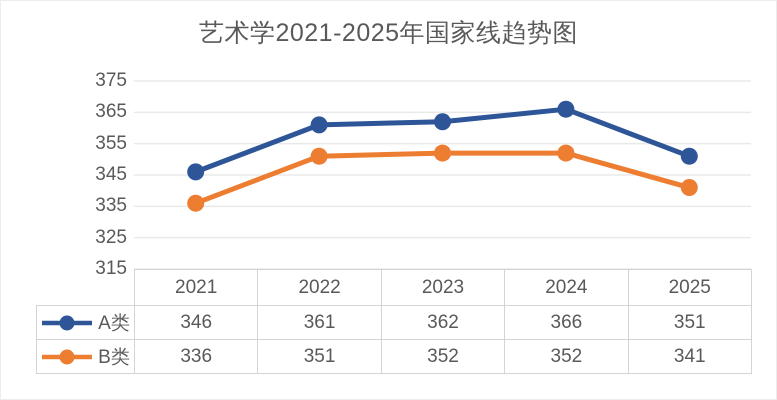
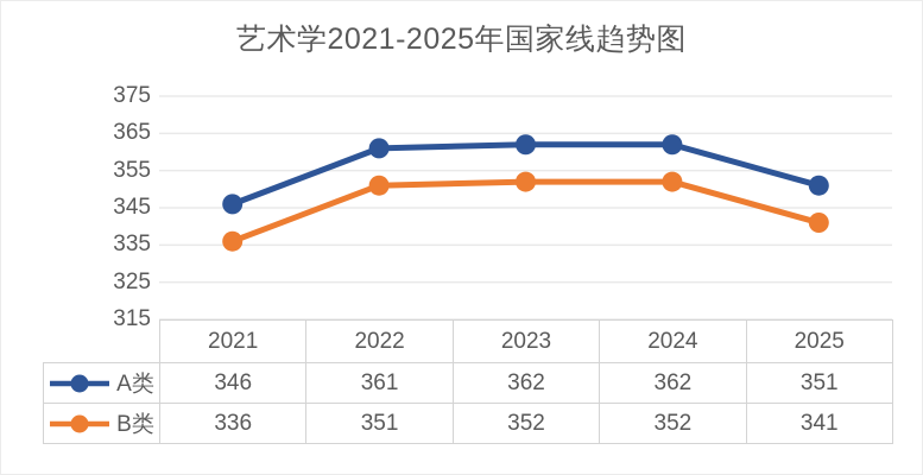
A类/2024: 366 -> 362
